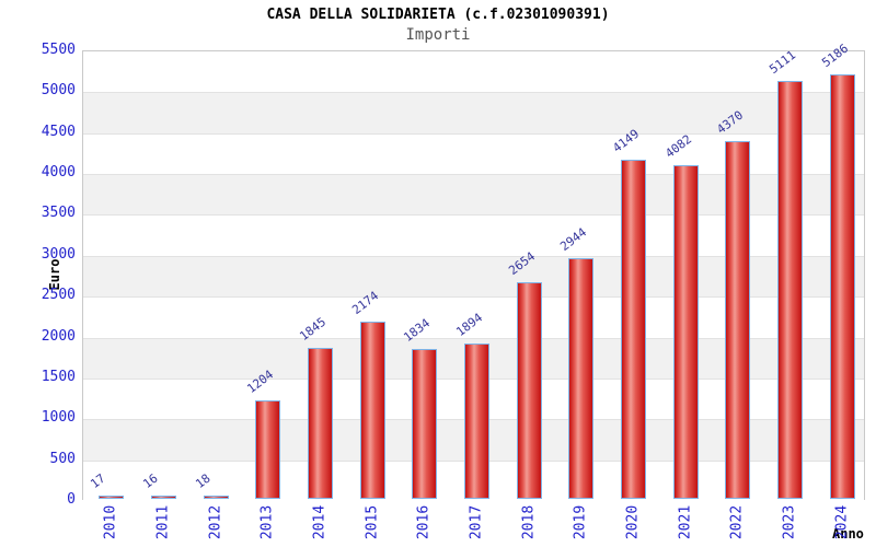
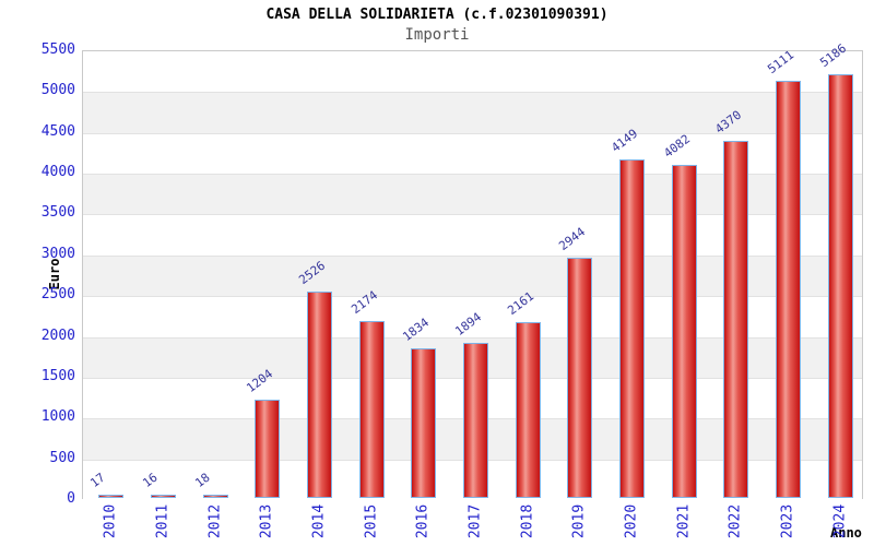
2014: 1845 -> 2526
2018: 2654 -> 2161
